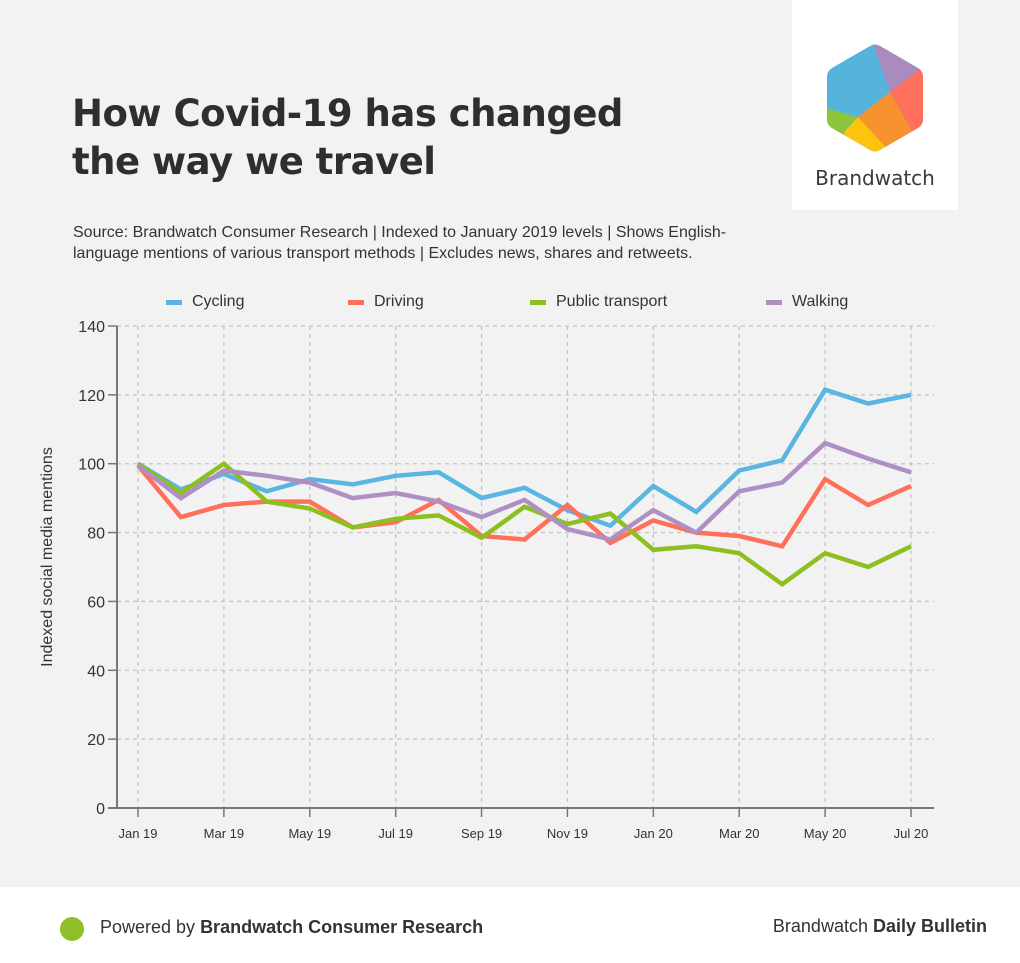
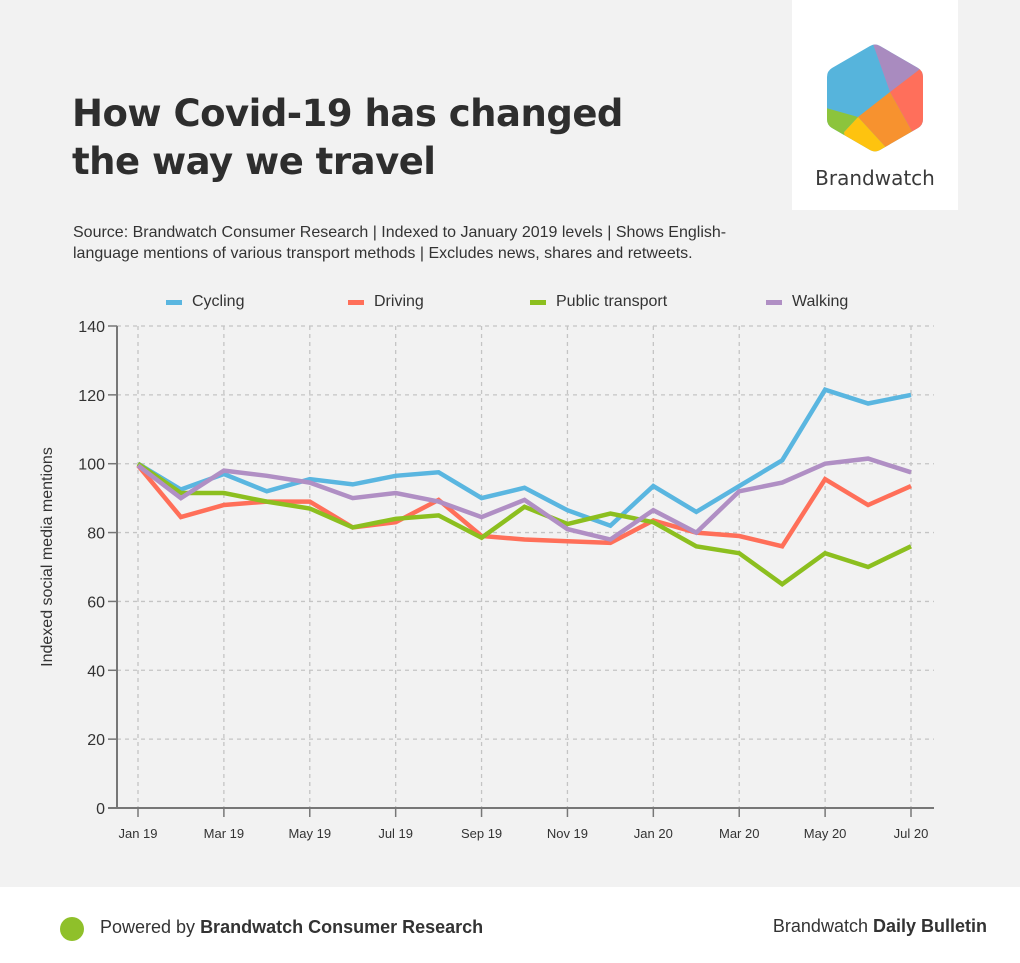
Public transport/Mar 19: 100 -> 92
Driving/Nov 19: 88 -> 78
Public transport/Jan 20: 75 -> 83
Cycling/Mar 20: 98 -> 94
Walking/May 20: 106 -> 100
